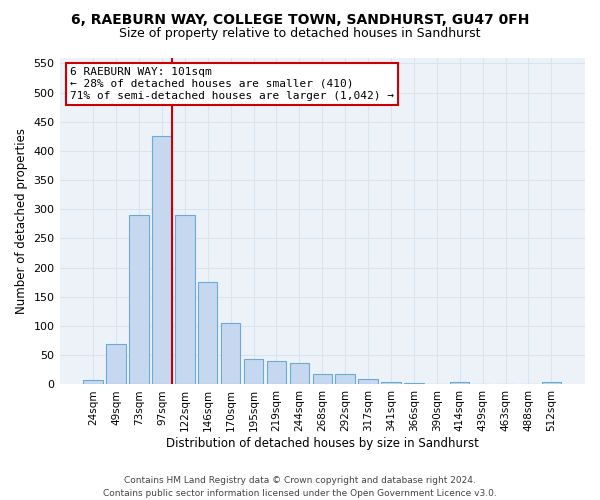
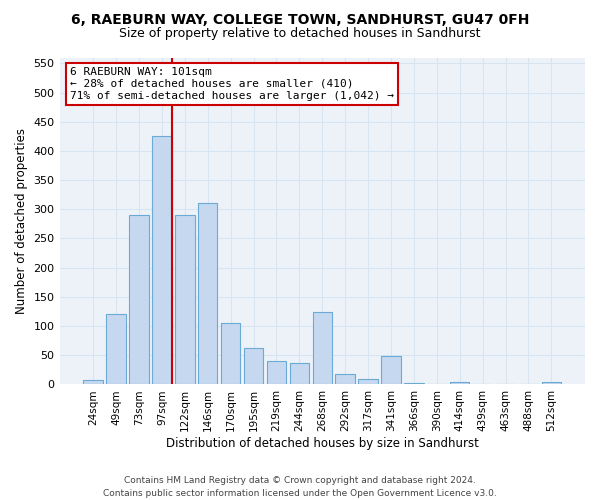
49sqm: 70 -> 120
146sqm: 175 -> 310
195sqm: 43 -> 62
268sqm: 18 -> 124
341sqm: 4 -> 48
